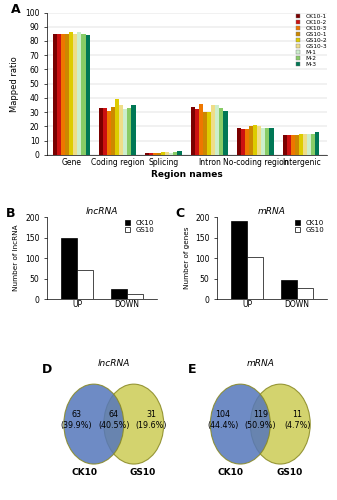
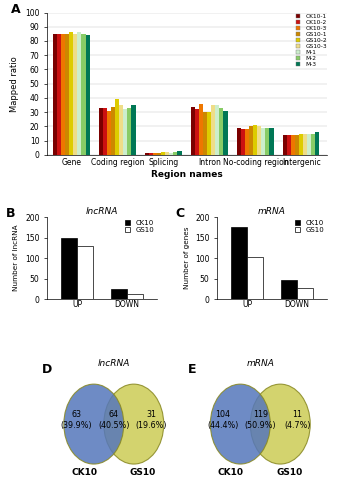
lncRNA/GS10/UP: 70 -> 130
mRNA/CK10/UP: 190 -> 175
